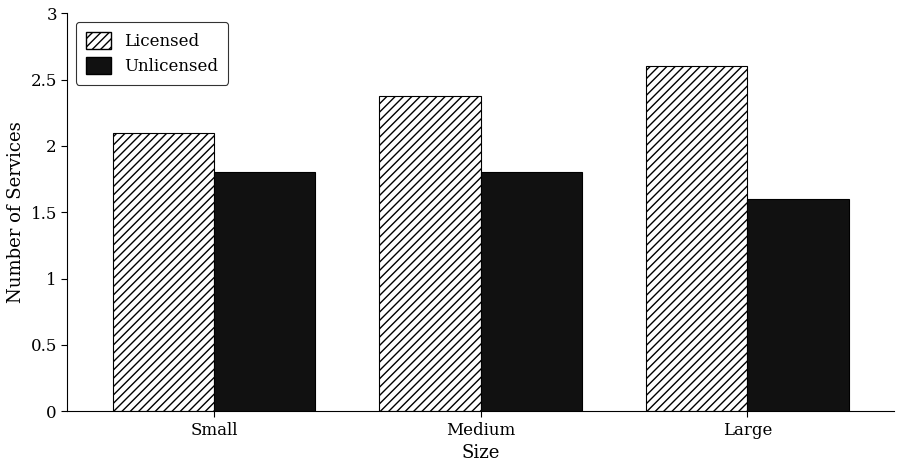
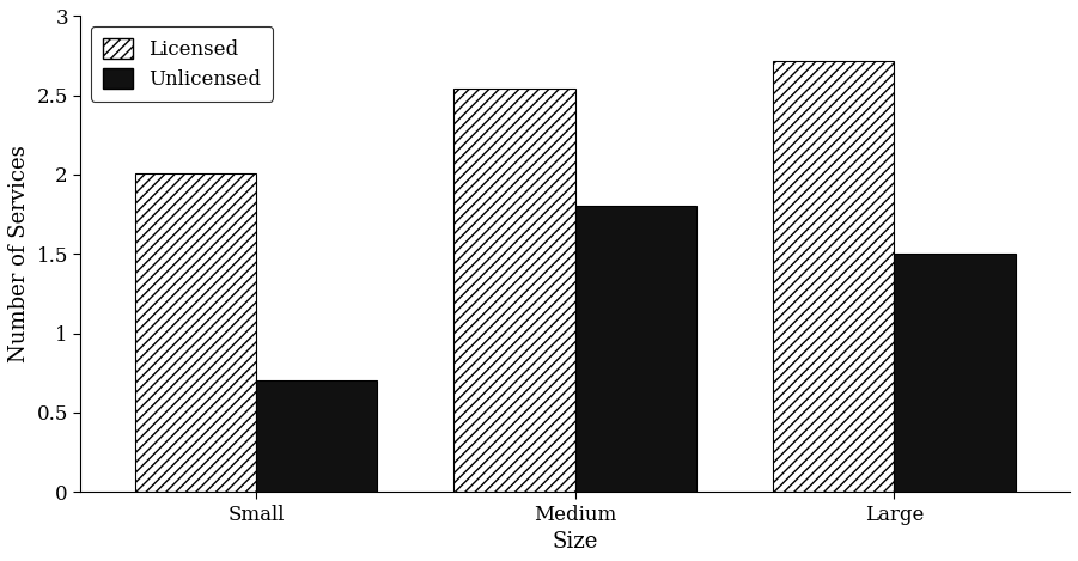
Licensed/Small: 2.10 -> 2.01
Unlicensed/Small: 1.8 -> 0.7
Licensed/Medium: 2.38 -> 2.54
Licensed/Large: 2.60 -> 2.72
Unlicensed/Large: 1.6 -> 1.5
